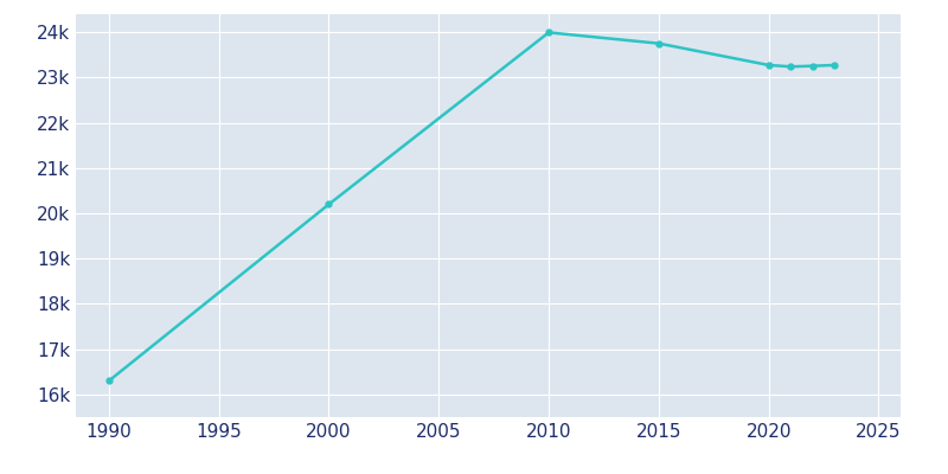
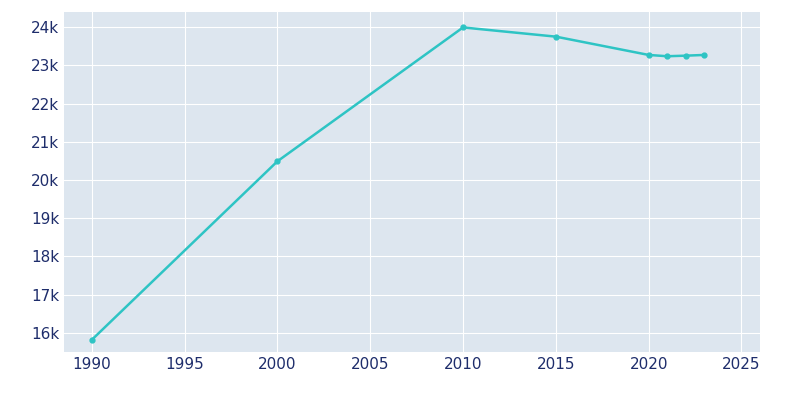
1990: 16.30k -> 15.82k
2000: 20.20k -> 20.49k
